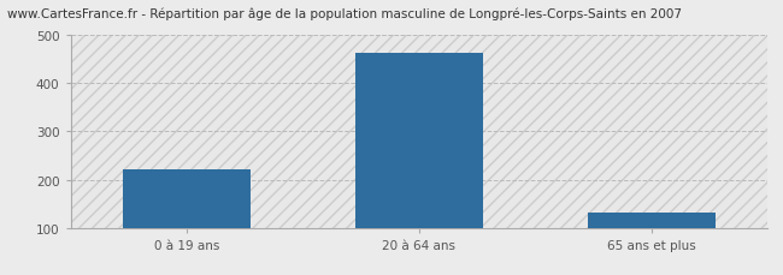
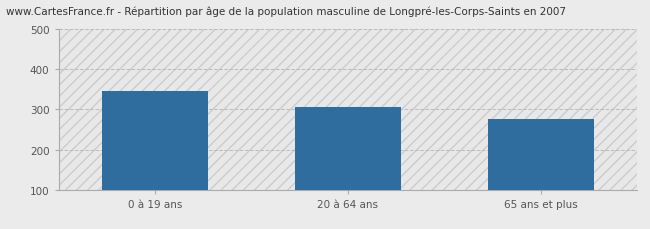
0 à 19 ans: 222 -> 345
20 à 64 ans: 463 -> 305
65 ans et plus: 132 -> 275
